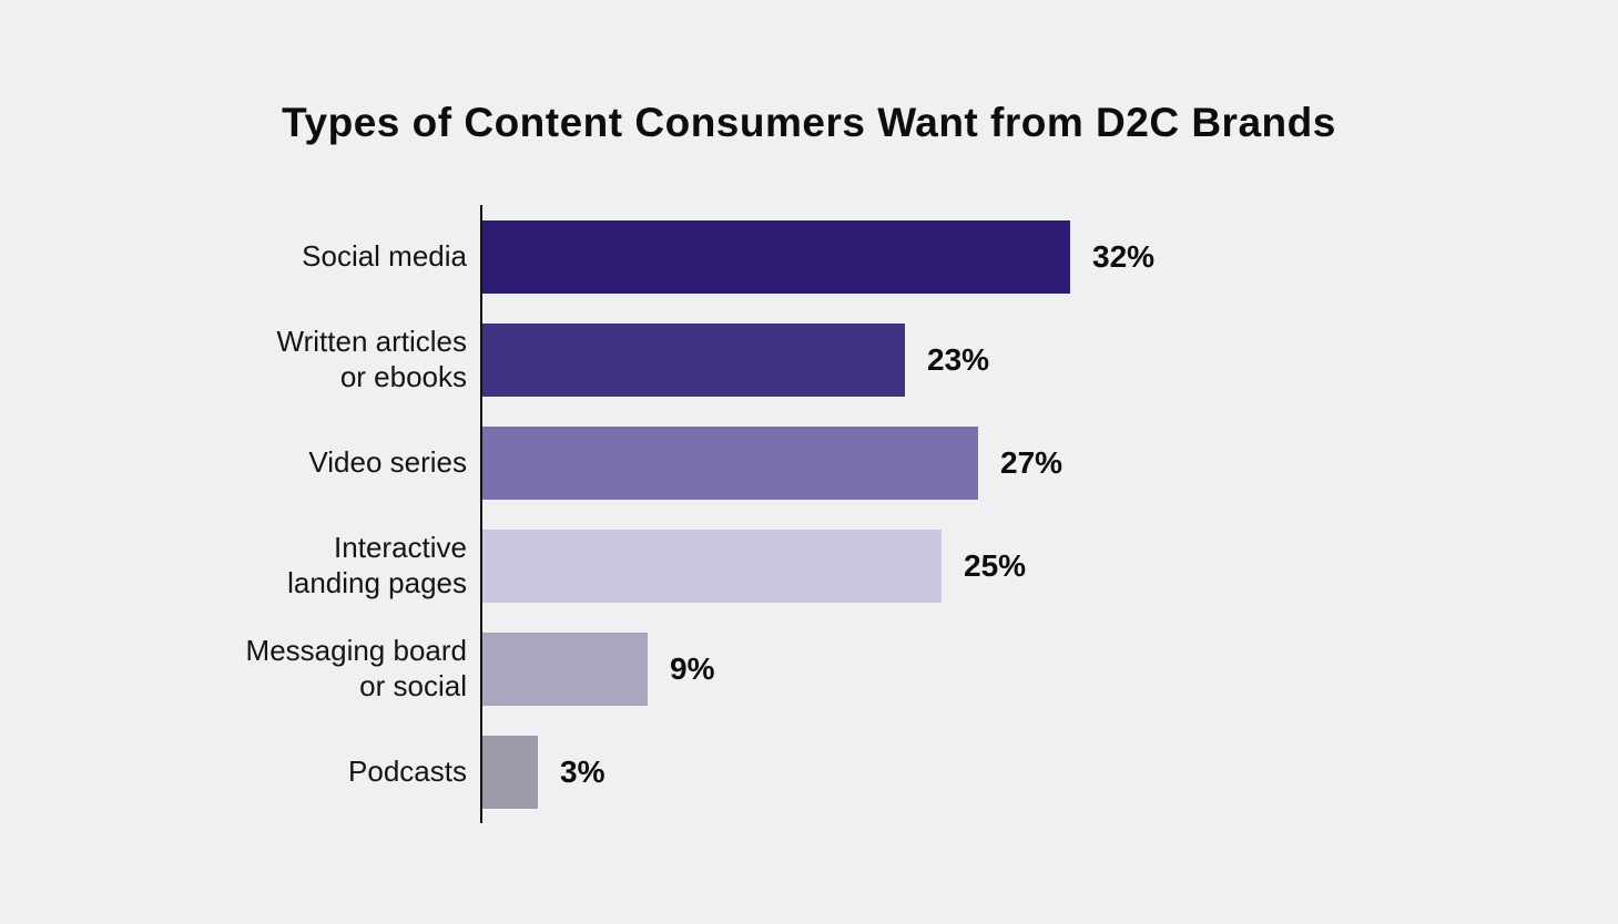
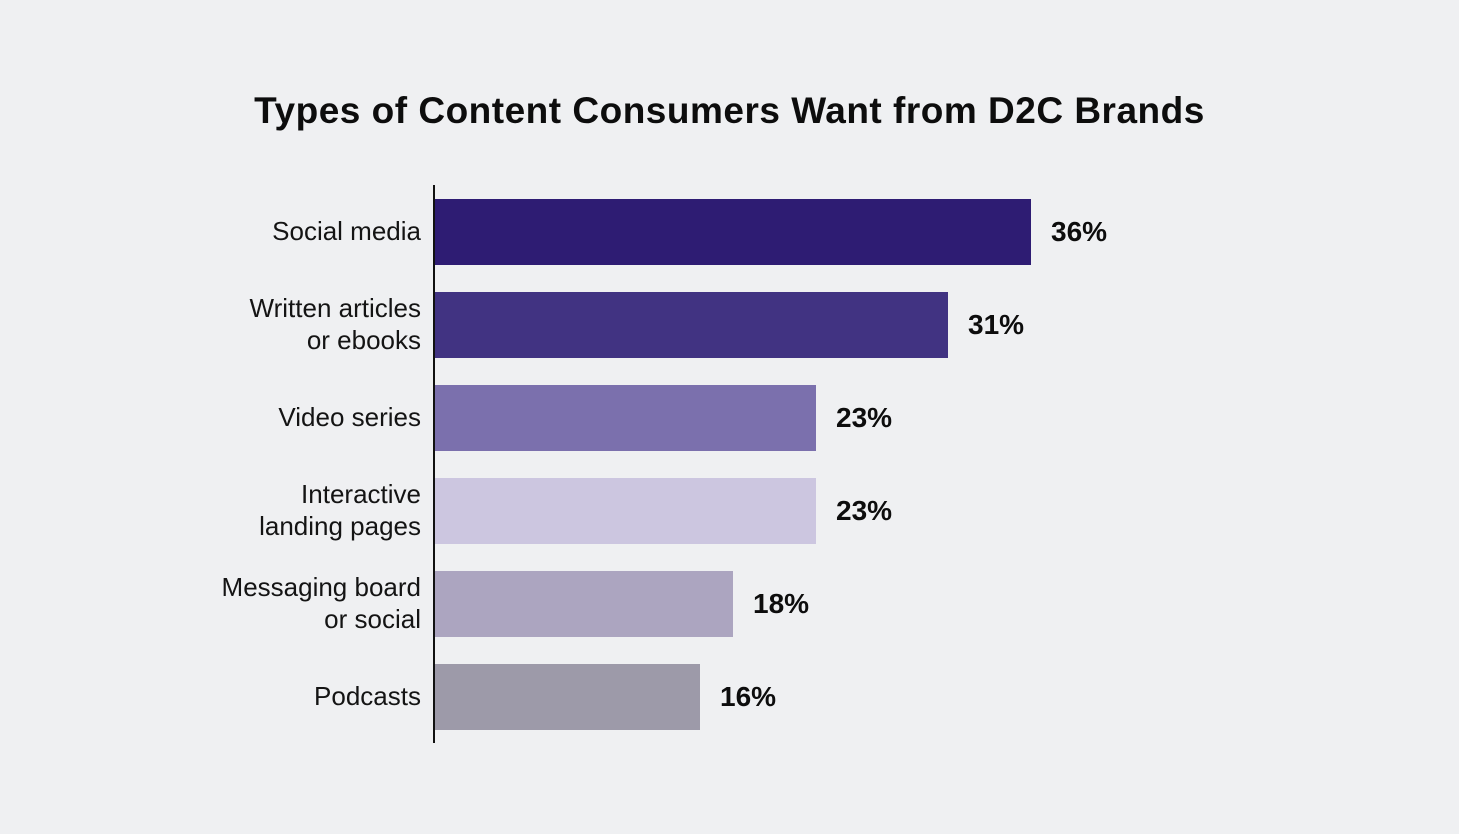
Social media: 32% -> 36%
Written articles or ebooks: 23% -> 31%
Video series: 27% -> 23%
Interactive landing pages: 25% -> 23%
Messaging board or social: 9% -> 18%
Podcasts: 3% -> 16%
